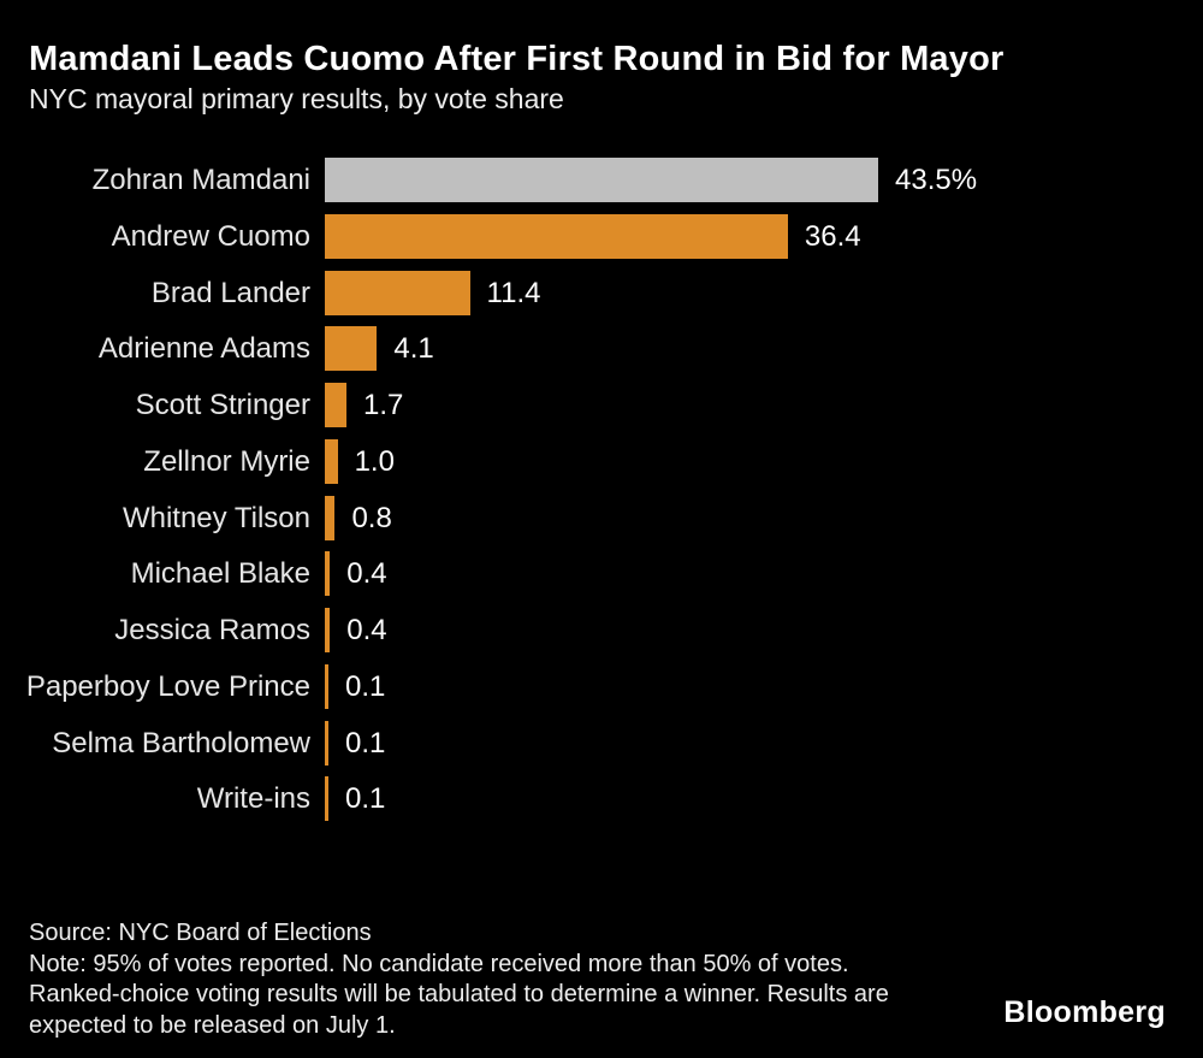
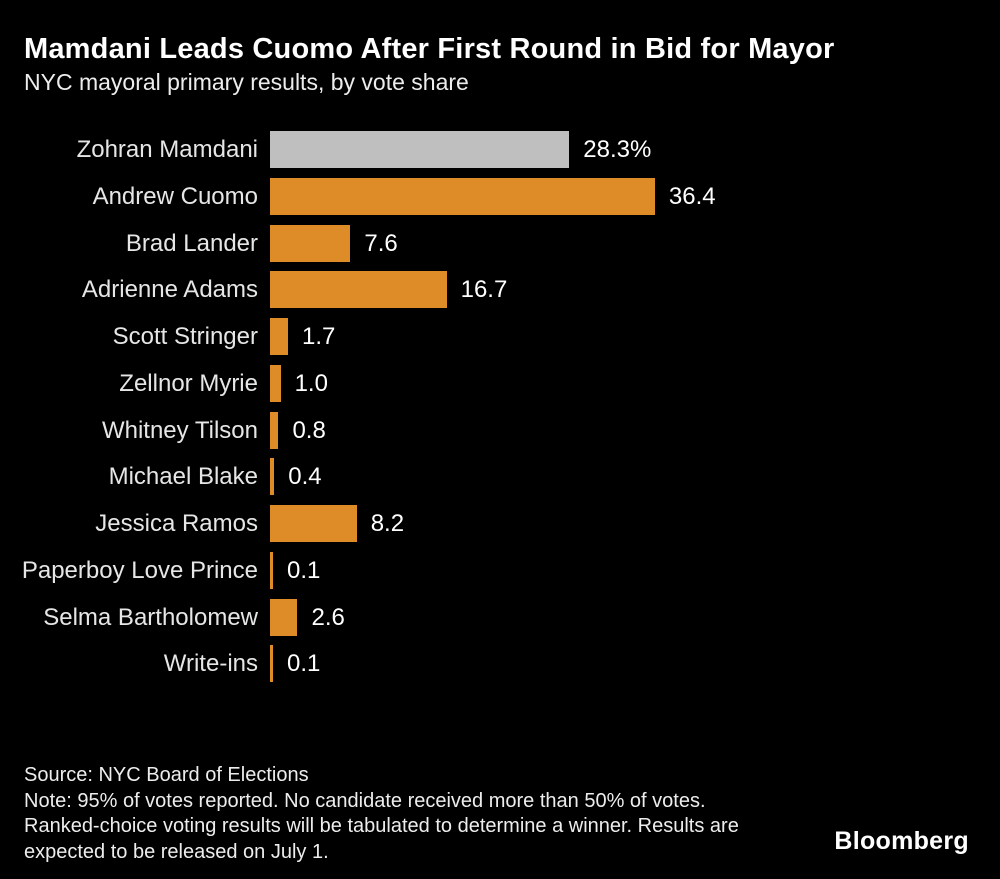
Zohran Mamdani: 43.5% -> 28.3%
Brad Lander: 11.4 -> 7.6
Adrienne Adams: 4.1 -> 16.7
Jessica Ramos: 0.4 -> 8.2
Selma Bartholomew: 0.1 -> 2.6
